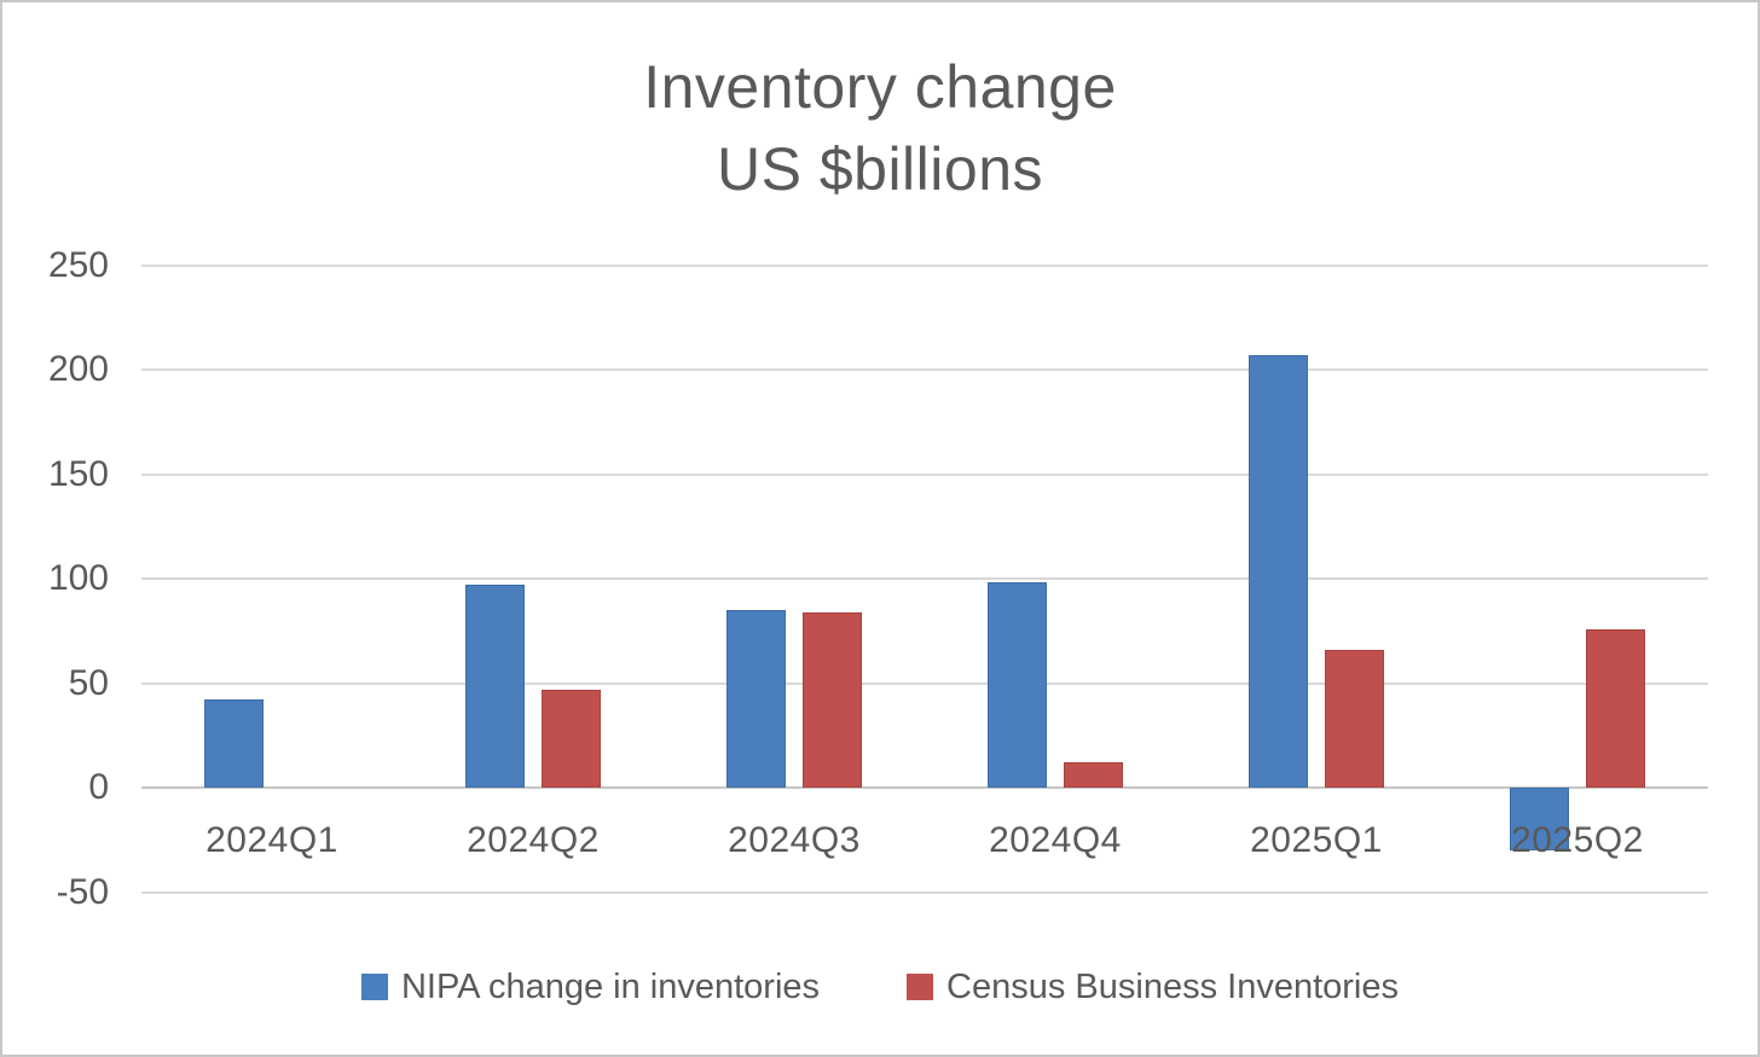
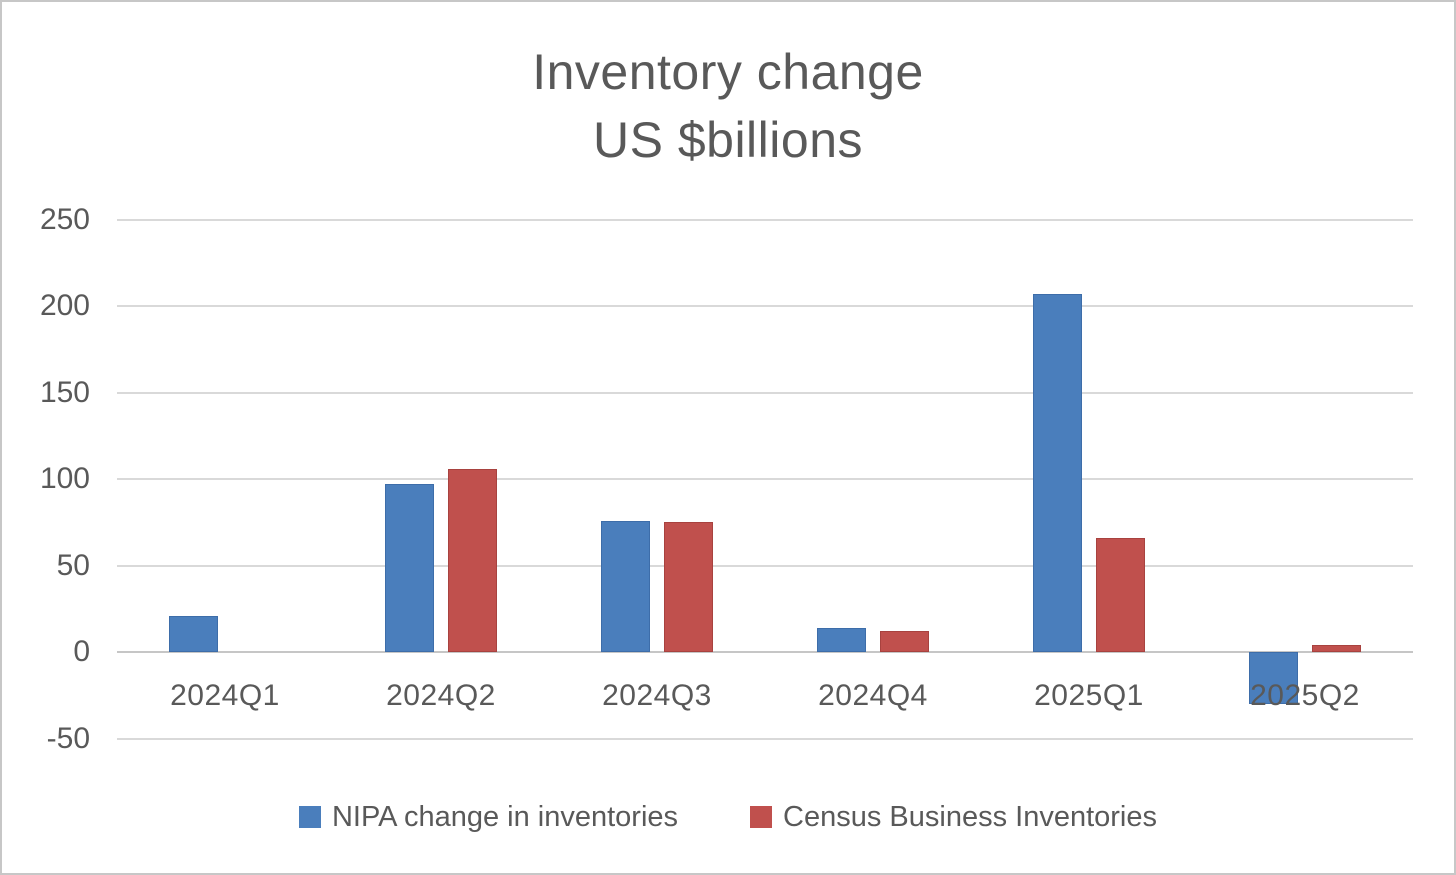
NIPA change in inventories/2024Q1: 42 -> 21
Census Business Inventories/2024Q2: 47 -> 106
NIPA change in inventories/2024Q3: 85 -> 76
Census Business Inventories/2024Q3: 84 -> 75
NIPA change in inventories/2024Q4: 98 -> 14
Census Business Inventories/2025Q2: 76 -> 4
